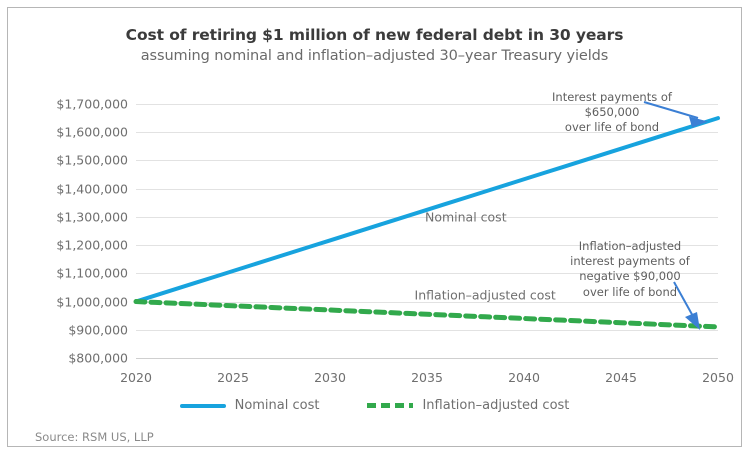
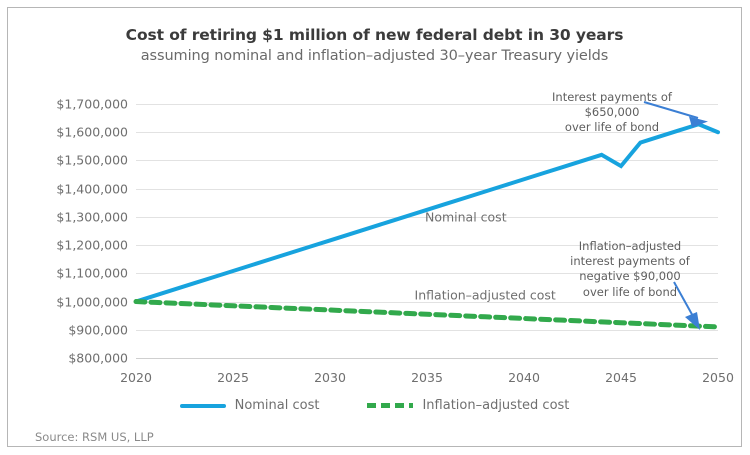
Nominal cost/2045: $1540000 -> $1480000
Nominal cost/2050: $1650000 -> $1600000
